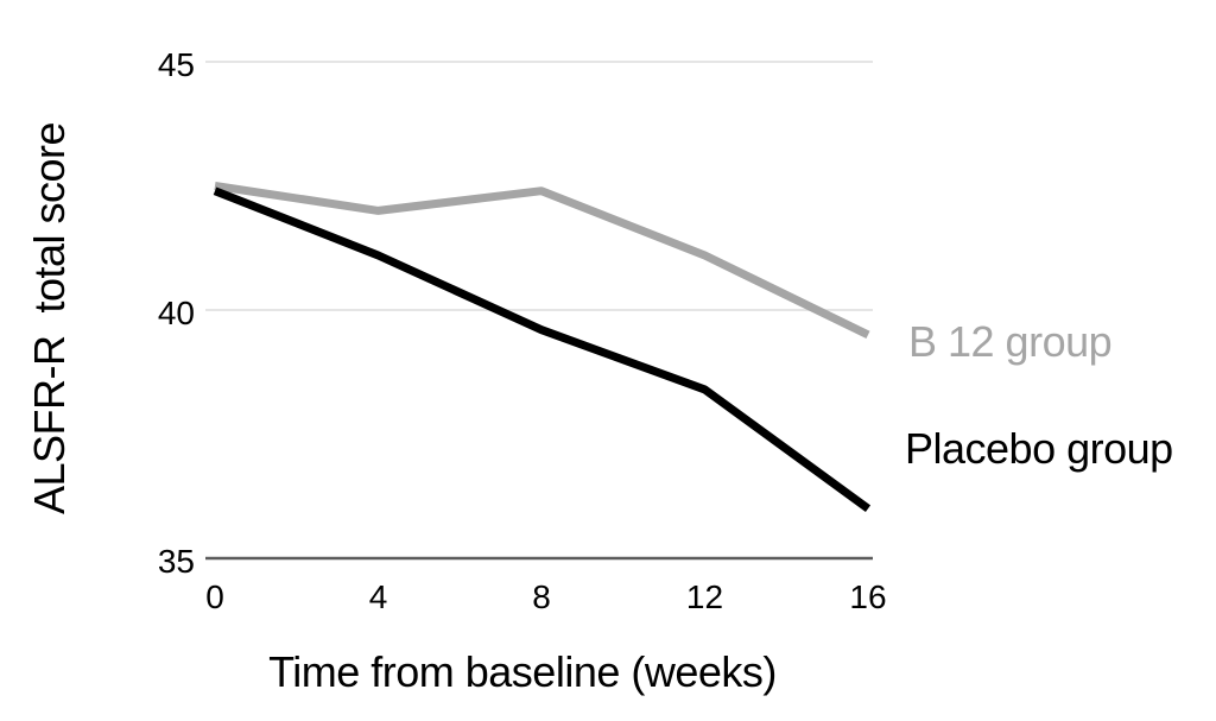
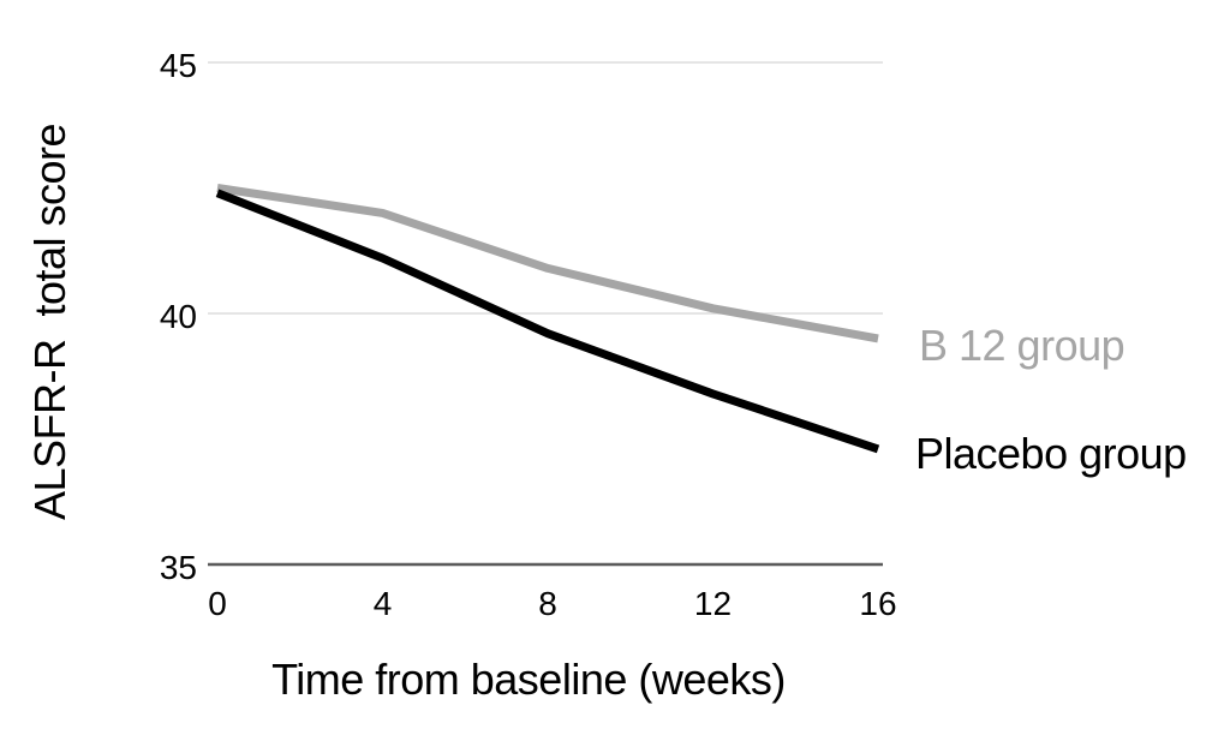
B 12 group/8: 42.4 -> 40.9
B 12 group/12: 41.1 -> 40.1
Placebo group/16: 36.0 -> 37.3
